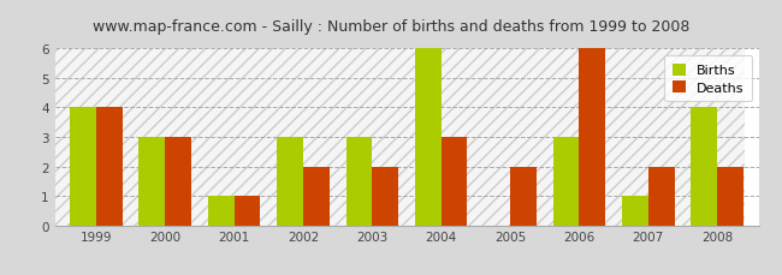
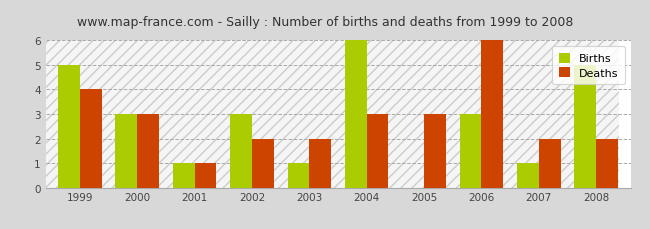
Births/1999: 4 -> 5
Births/2003: 3 -> 1
Deaths/2005: 2 -> 3
Births/2008: 4 -> 5
